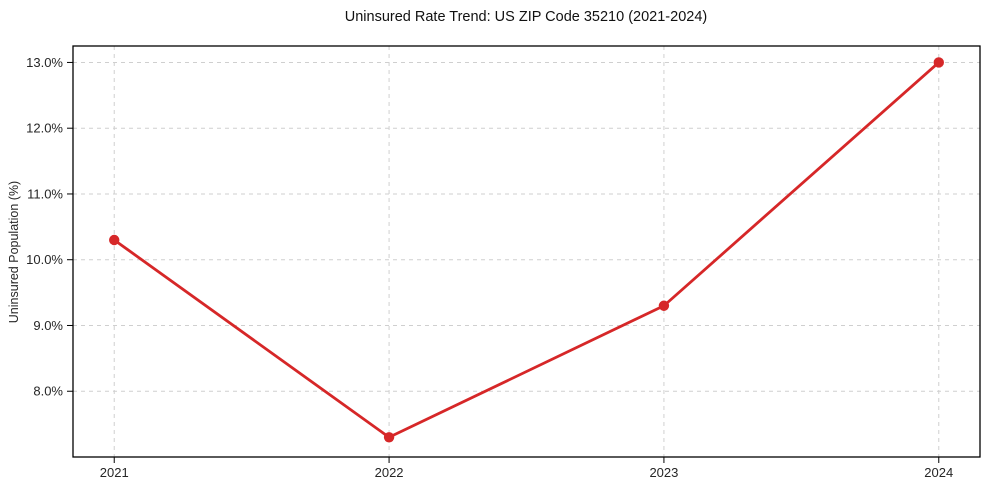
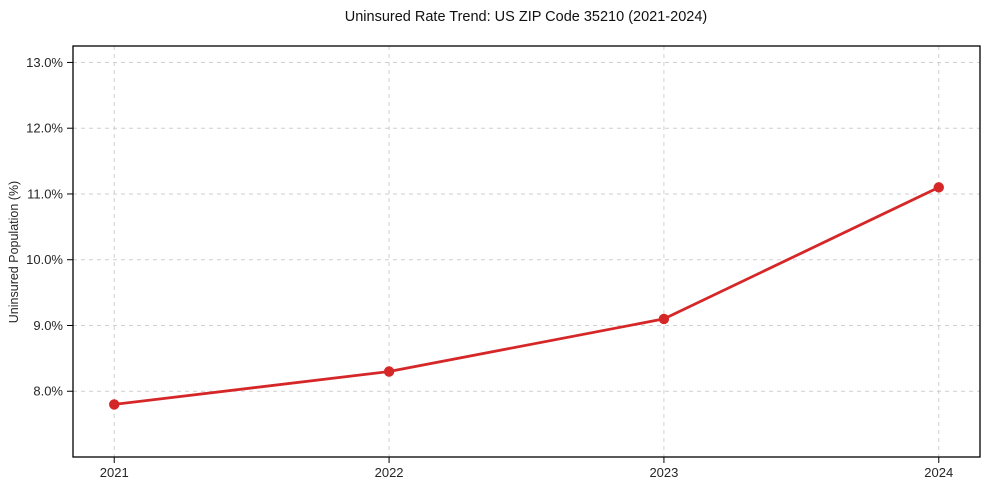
2021: 10.3% -> 7.8%
2022: 7.3% -> 8.3%
2023: 9.3% -> 9.1%
2024: 13.0% -> 11.1%
